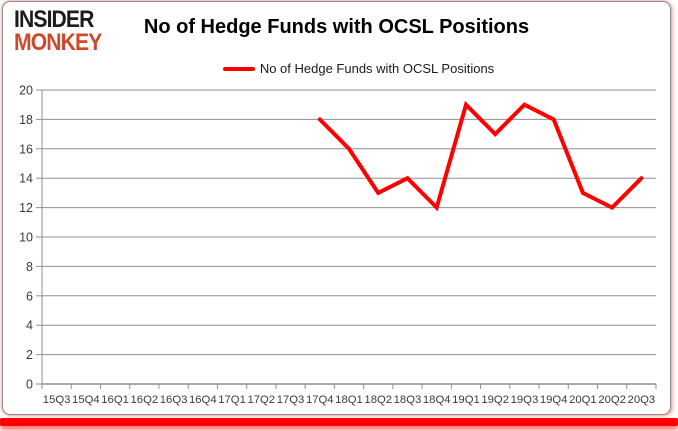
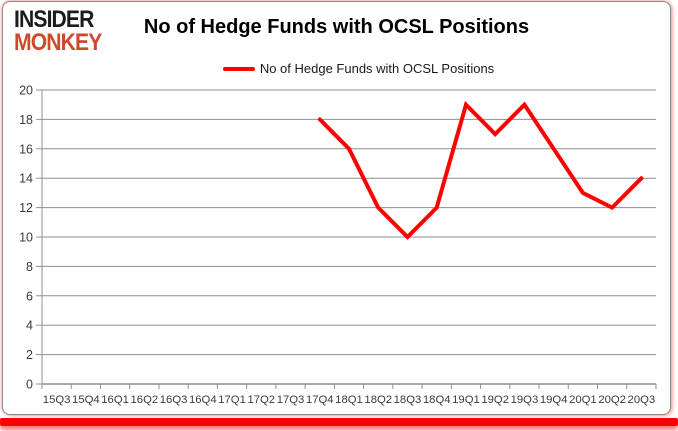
18Q2: 13 -> 12
18Q3: 14 -> 10
19Q4: 18 -> 16
